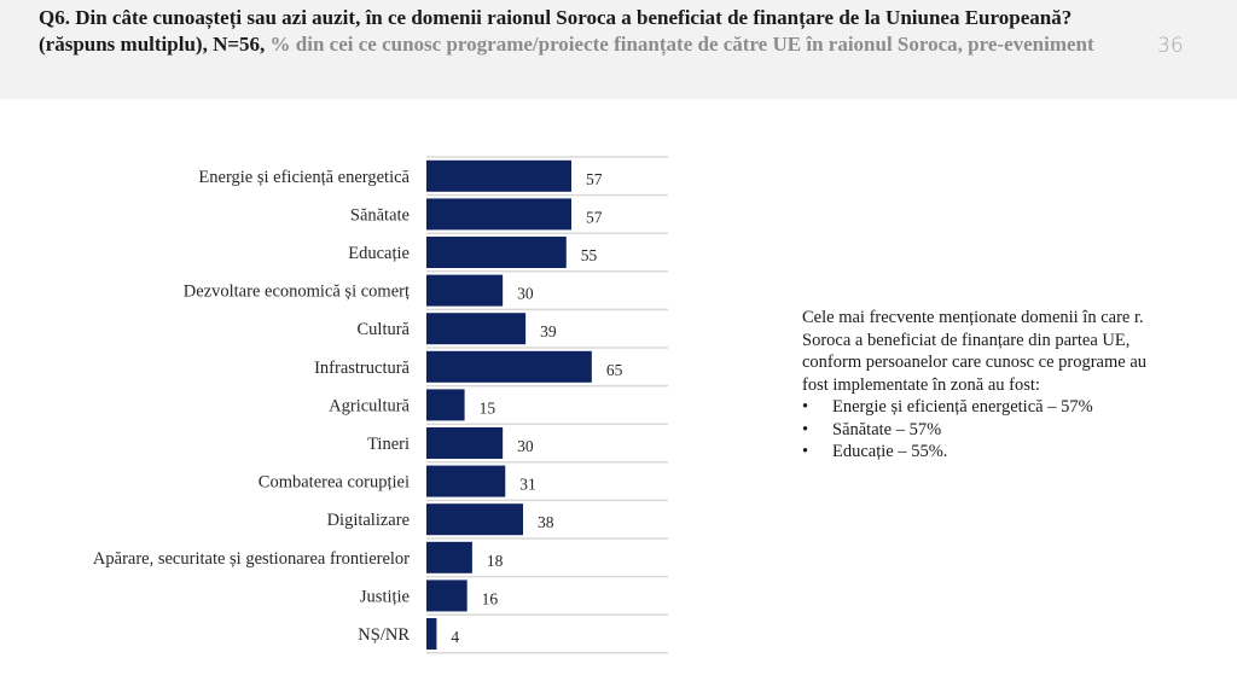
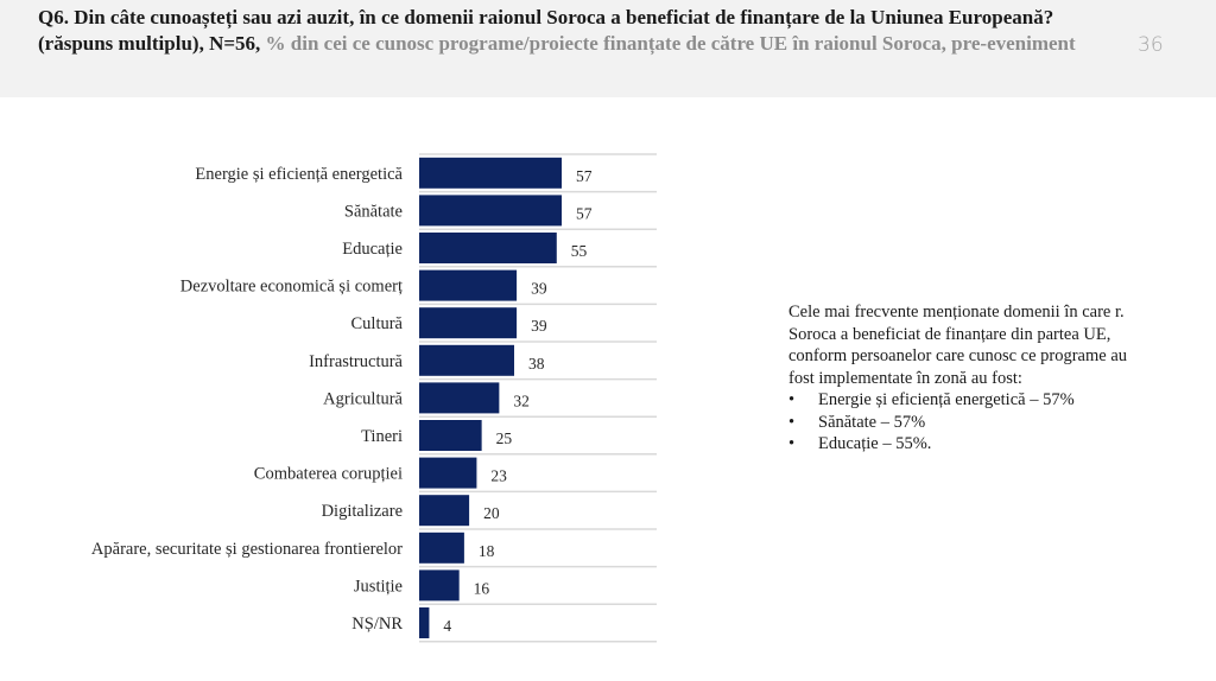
Dezvoltare economică și comerț: 30 -> 39
Infrastructură: 65 -> 38
Agricultură: 15 -> 32
Tineri: 30 -> 25
Combaterea corupției: 31 -> 23
Digitalizare: 38 -> 20
